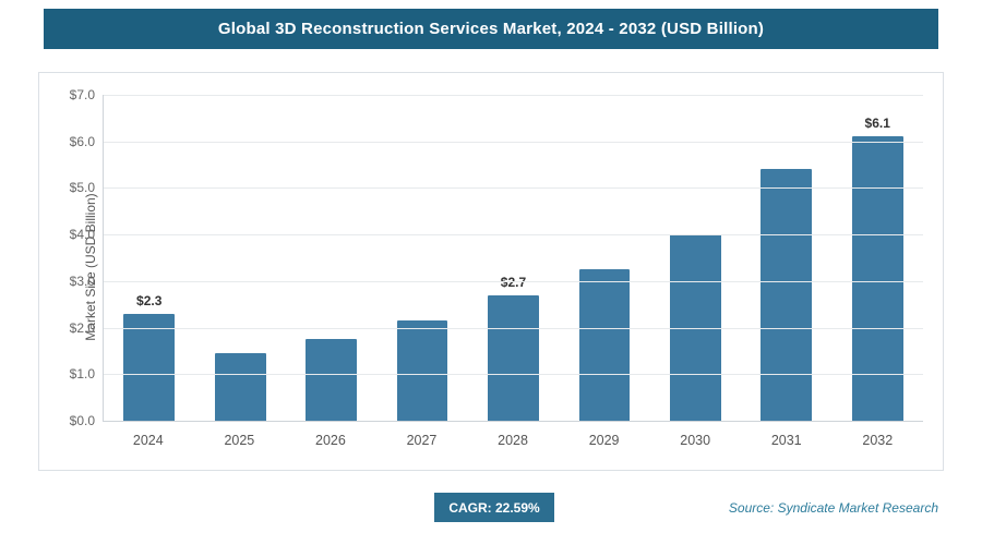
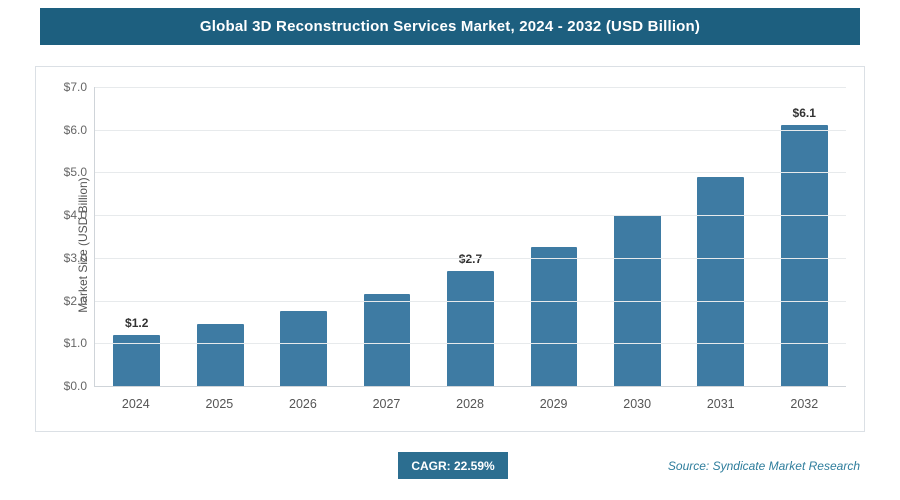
2024: $2.3 -> $1.2
2031: $5.4 -> $4.9
